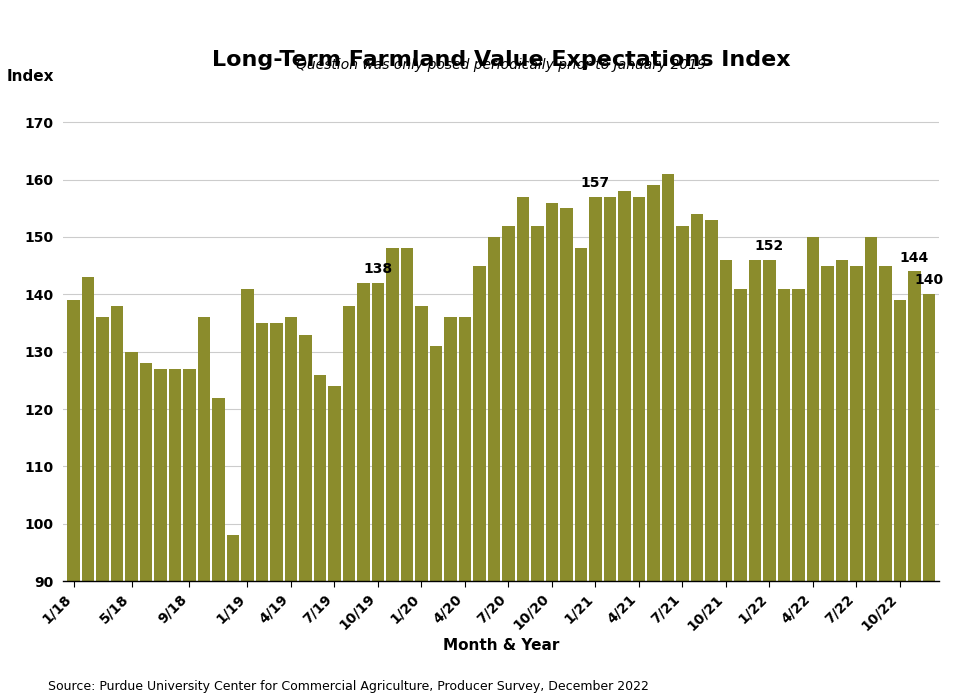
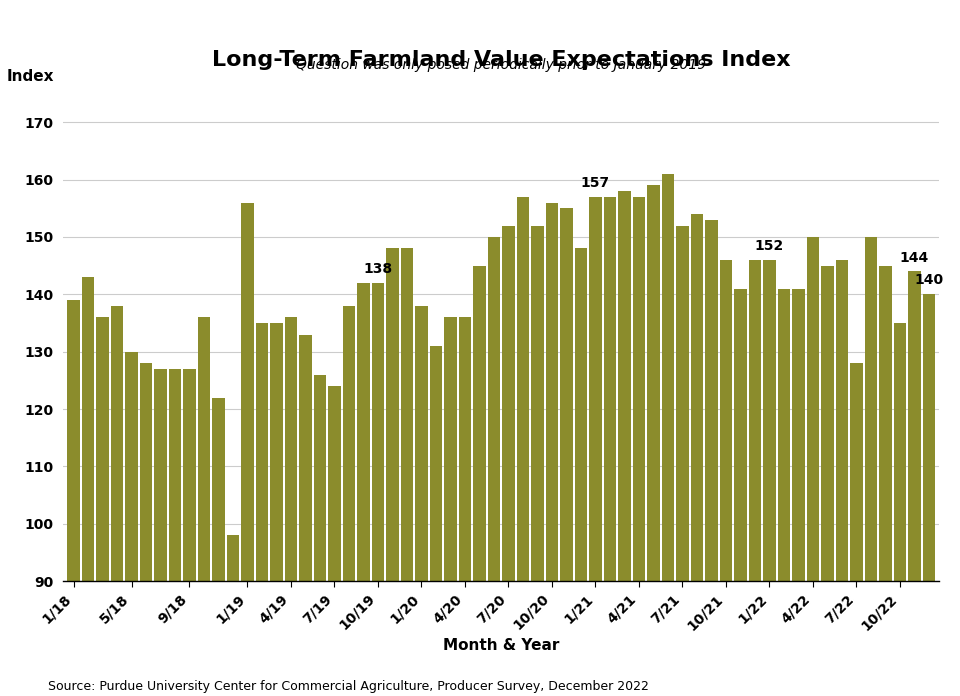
1/19: 141 -> 156
7/22: 145 -> 128
10/22: 139 -> 135
